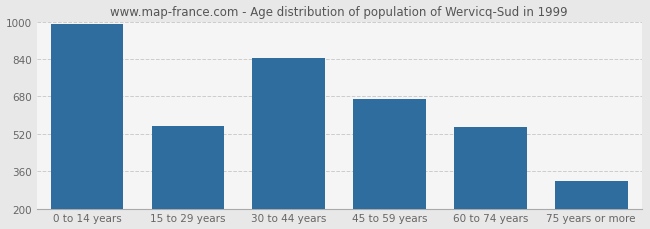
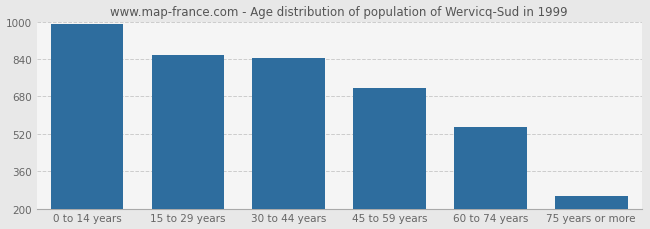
15 to 29 years: 555 -> 858
45 to 59 years: 670 -> 716
75 years or more: 320 -> 252
